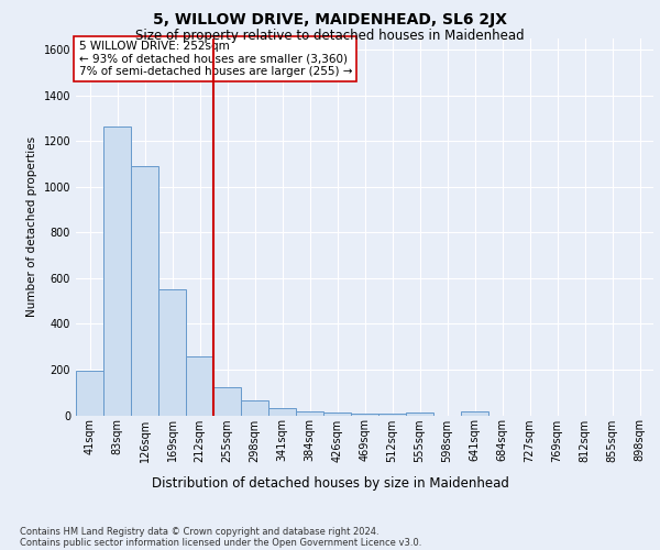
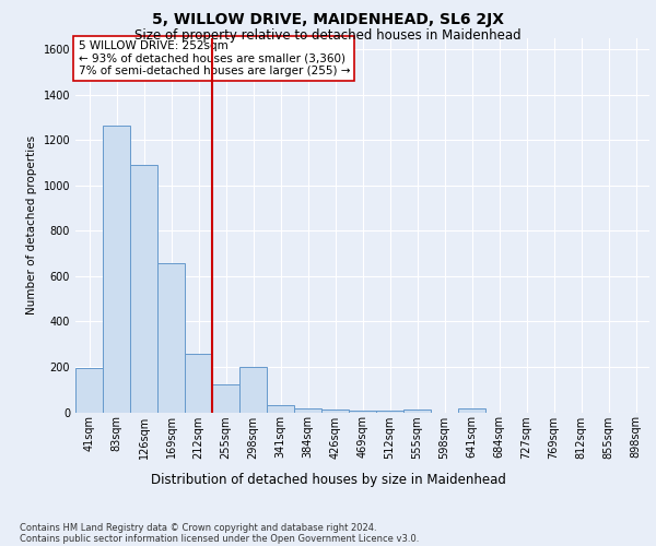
169sqm: 550 -> 660
298sqm: 65 -> 200
